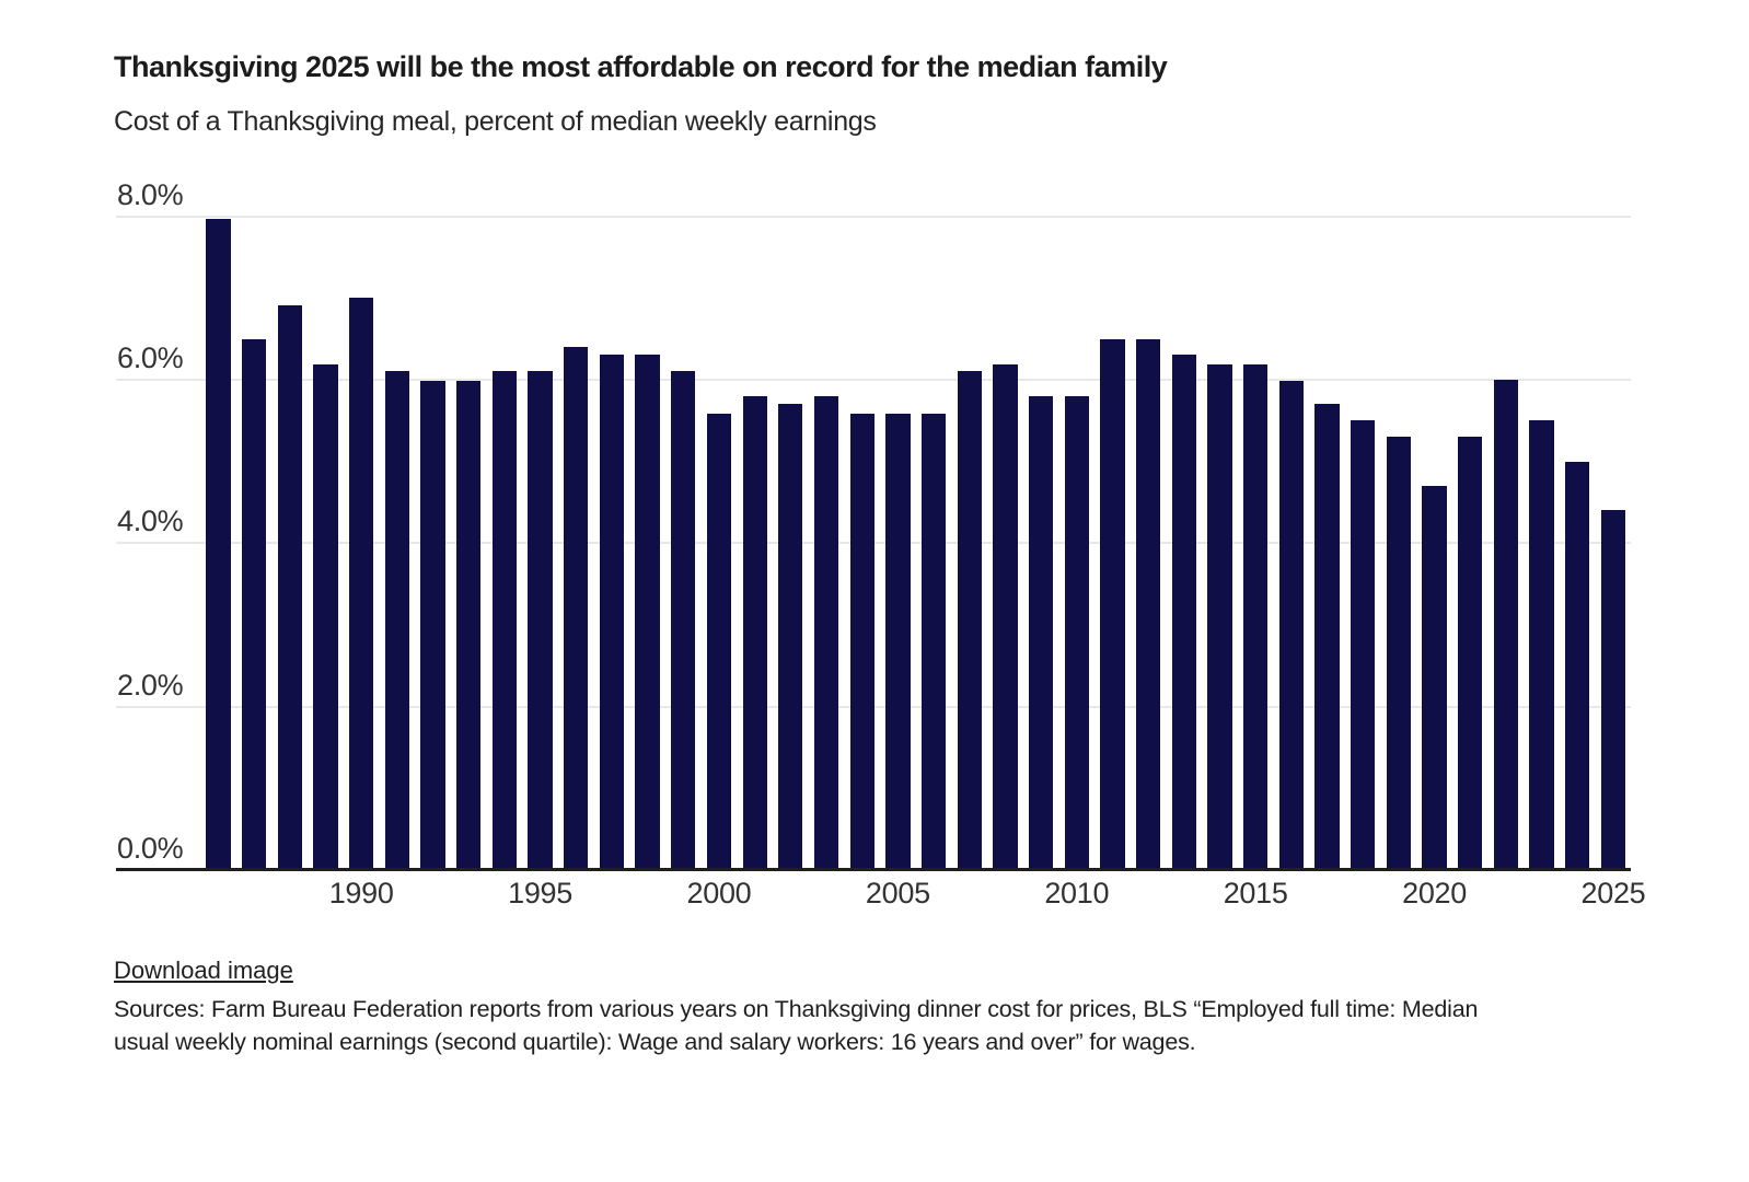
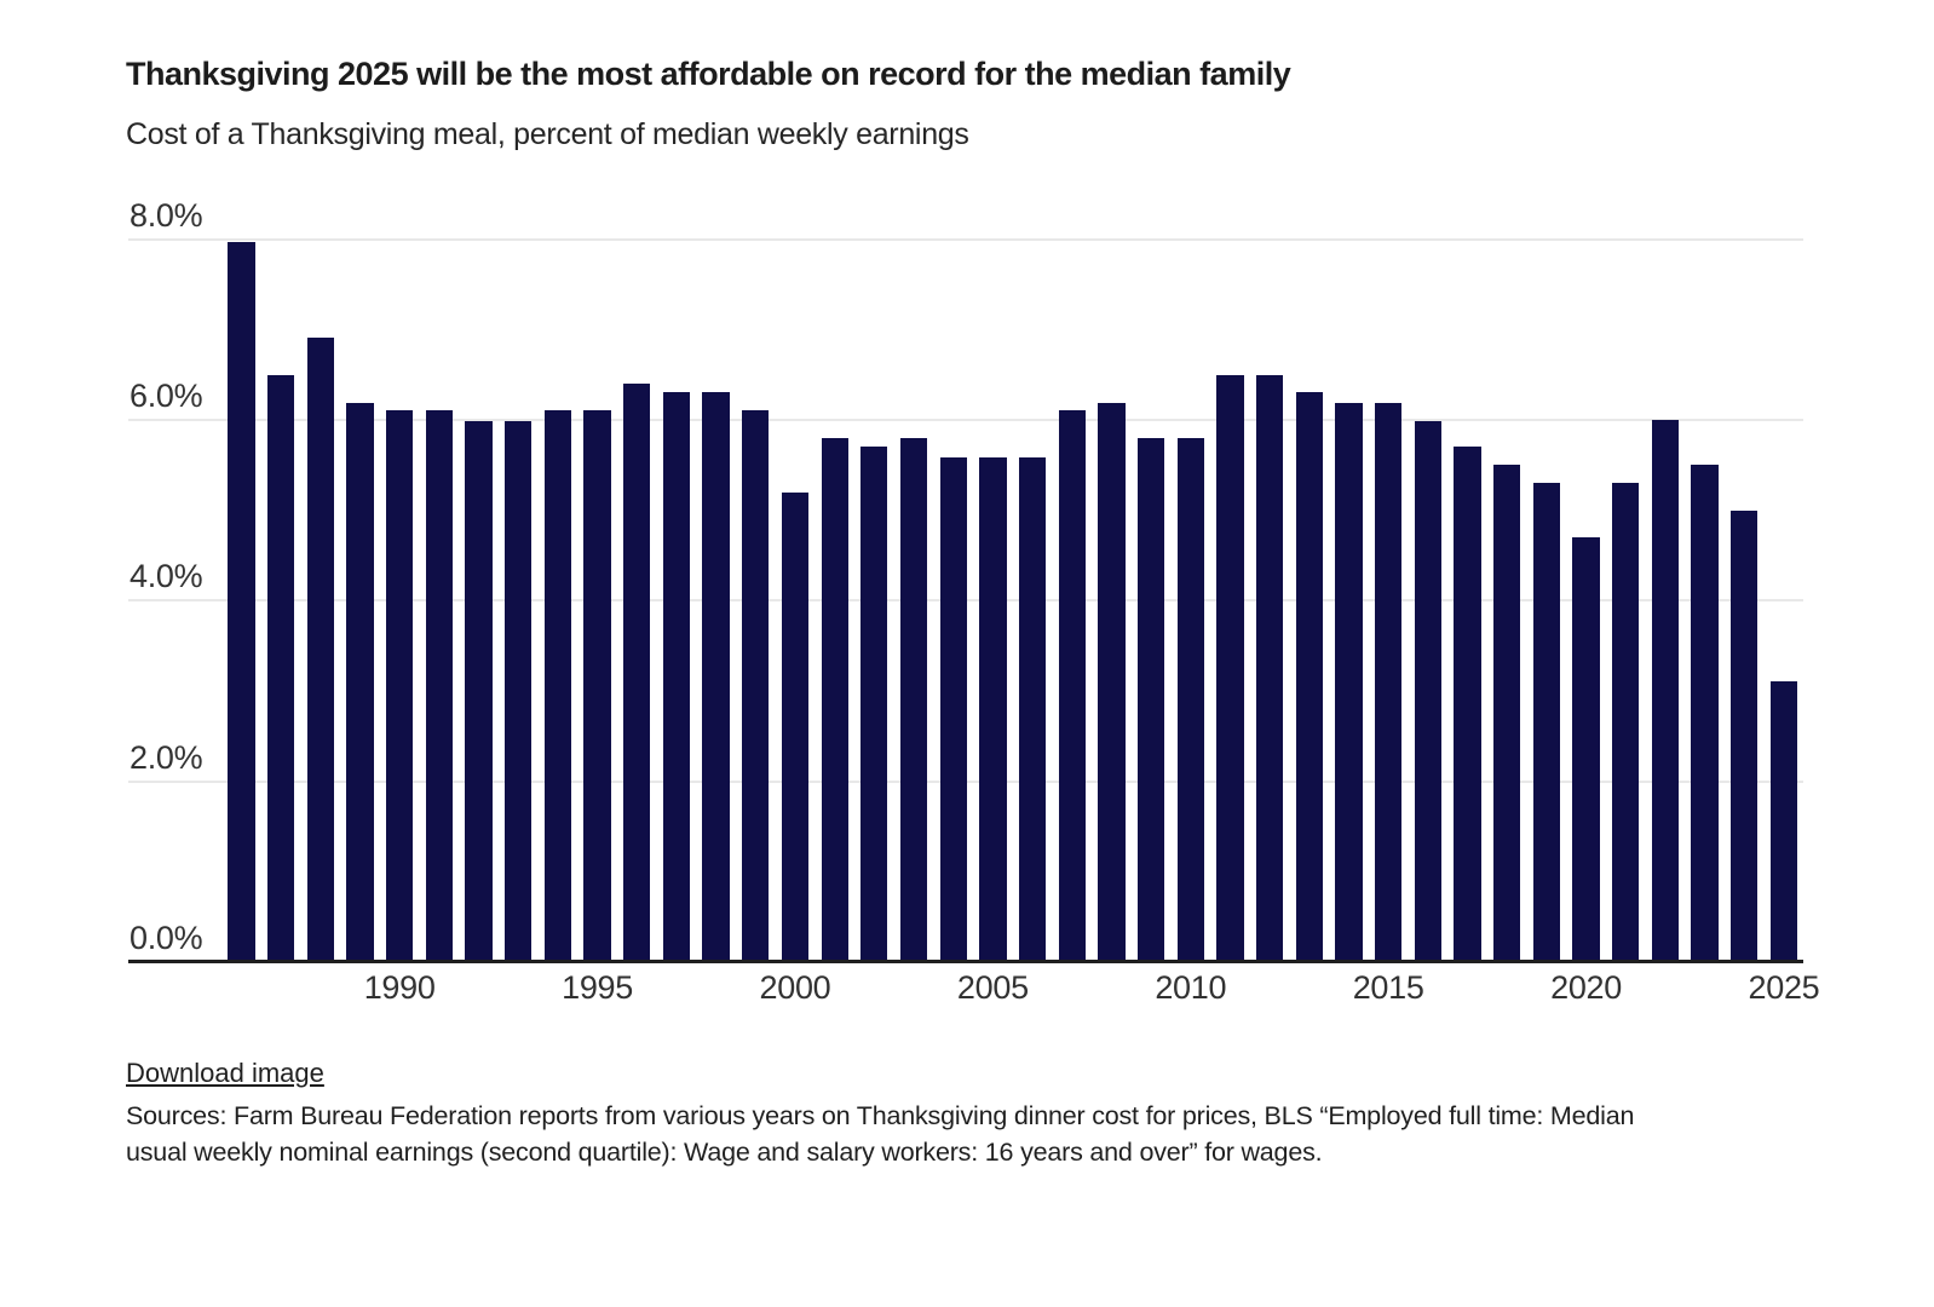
1990: 7.0% -> 6.1%
2000: 5.6% -> 5.2%
2025: 4.4% -> 3.1%
